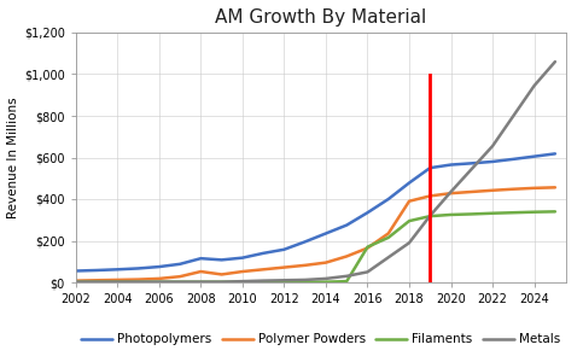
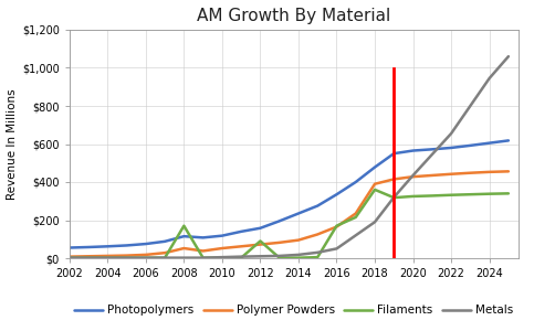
Filaments/2008: $0 -> $170
Filaments/2012: $0 -> $90
Filaments/2018: $300 -> $360
